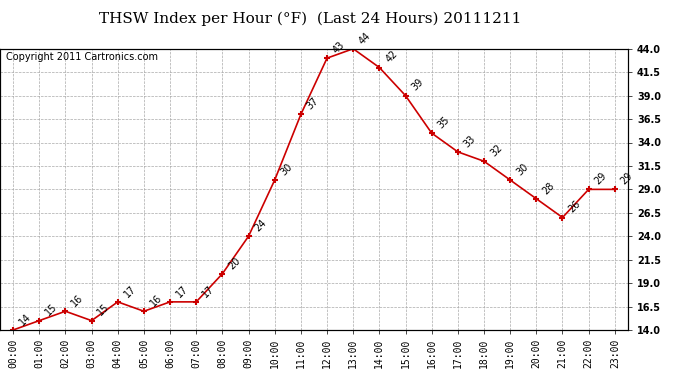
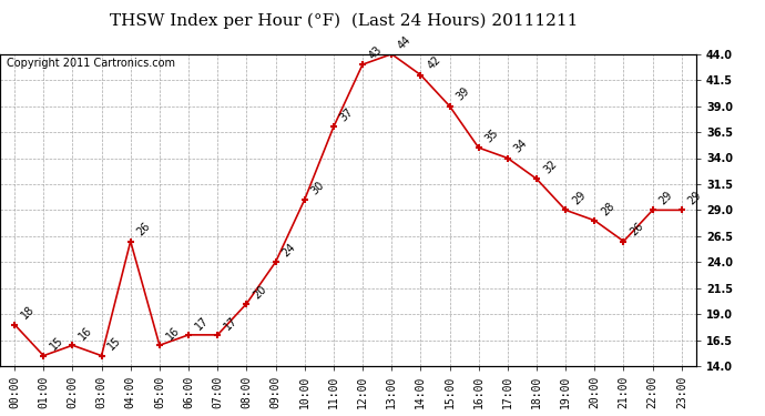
00:00: 14 -> 18
04:00: 17 -> 26
17:00: 33 -> 34
19:00: 30 -> 29
